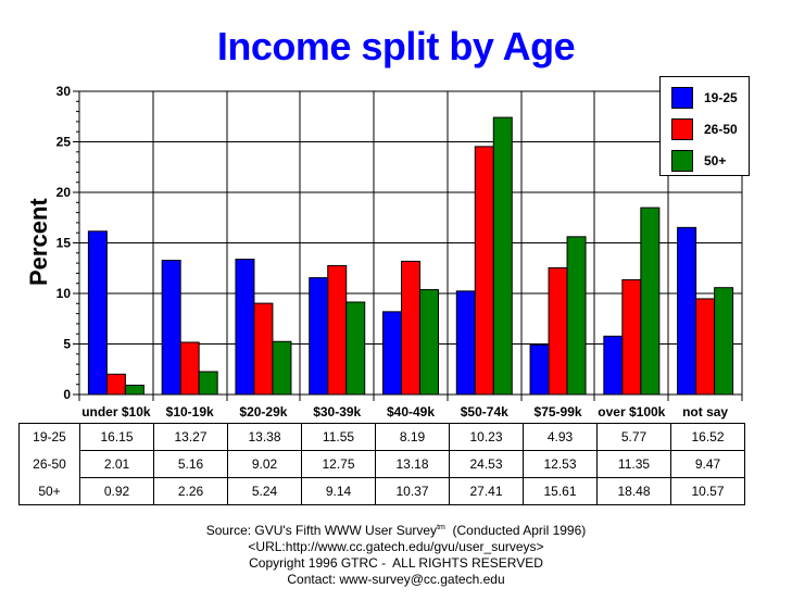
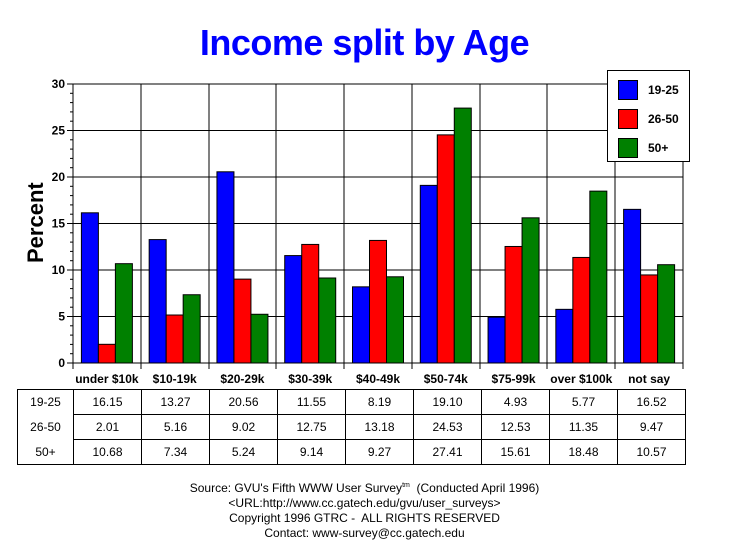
50+/under $10k: 0.92 -> 10.68
50+/$10-19k: 2.26 -> 7.34
19-25/$20-29k: 13.38 -> 20.56
50+/$40-49k: 10.37 -> 9.27
19-25/$50-74k: 10.23 -> 19.10
